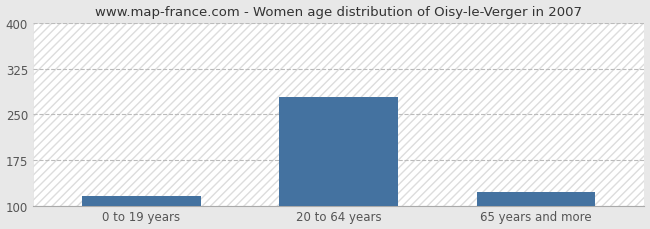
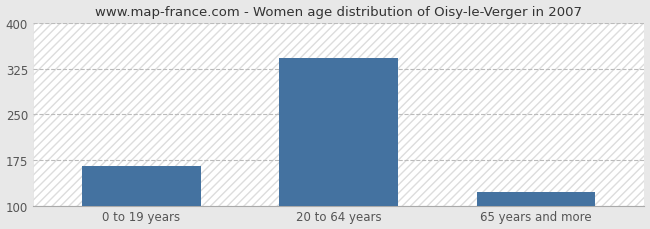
0 to 19 years: 116 -> 165
20 to 64 years: 278 -> 342
